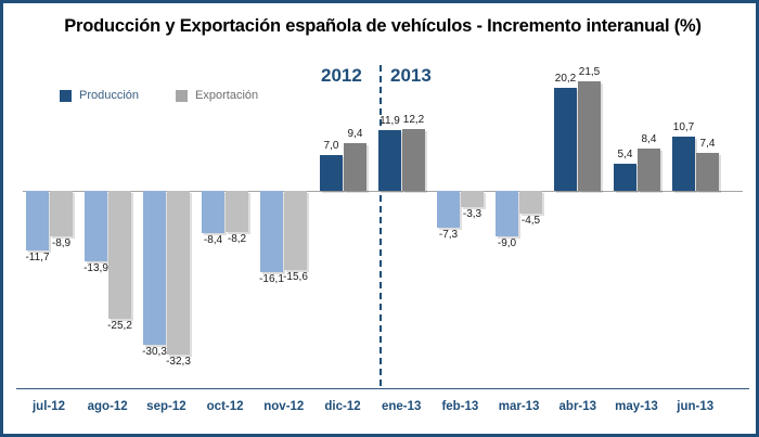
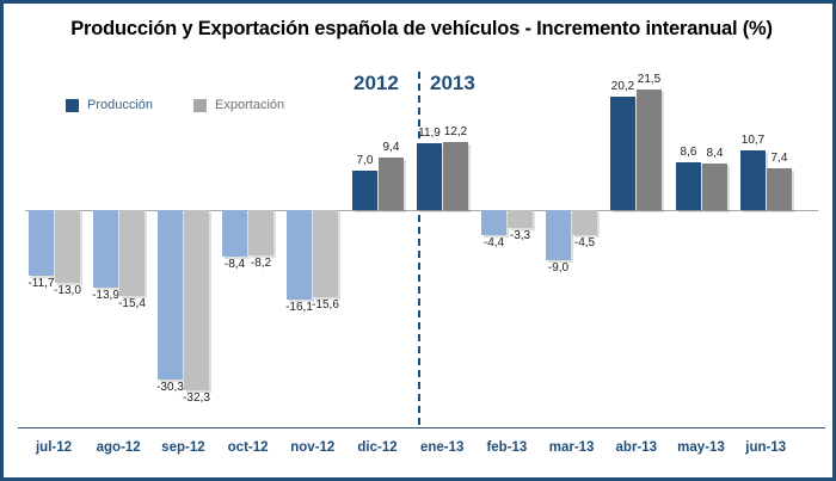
Exportación/jul-12: -8,9 -> -13,0
Exportación/ago-12: -25,2 -> -15,4
Producción/feb-13: -7,3 -> -4,4
Producción/may-13: 5,4 -> 8,6
